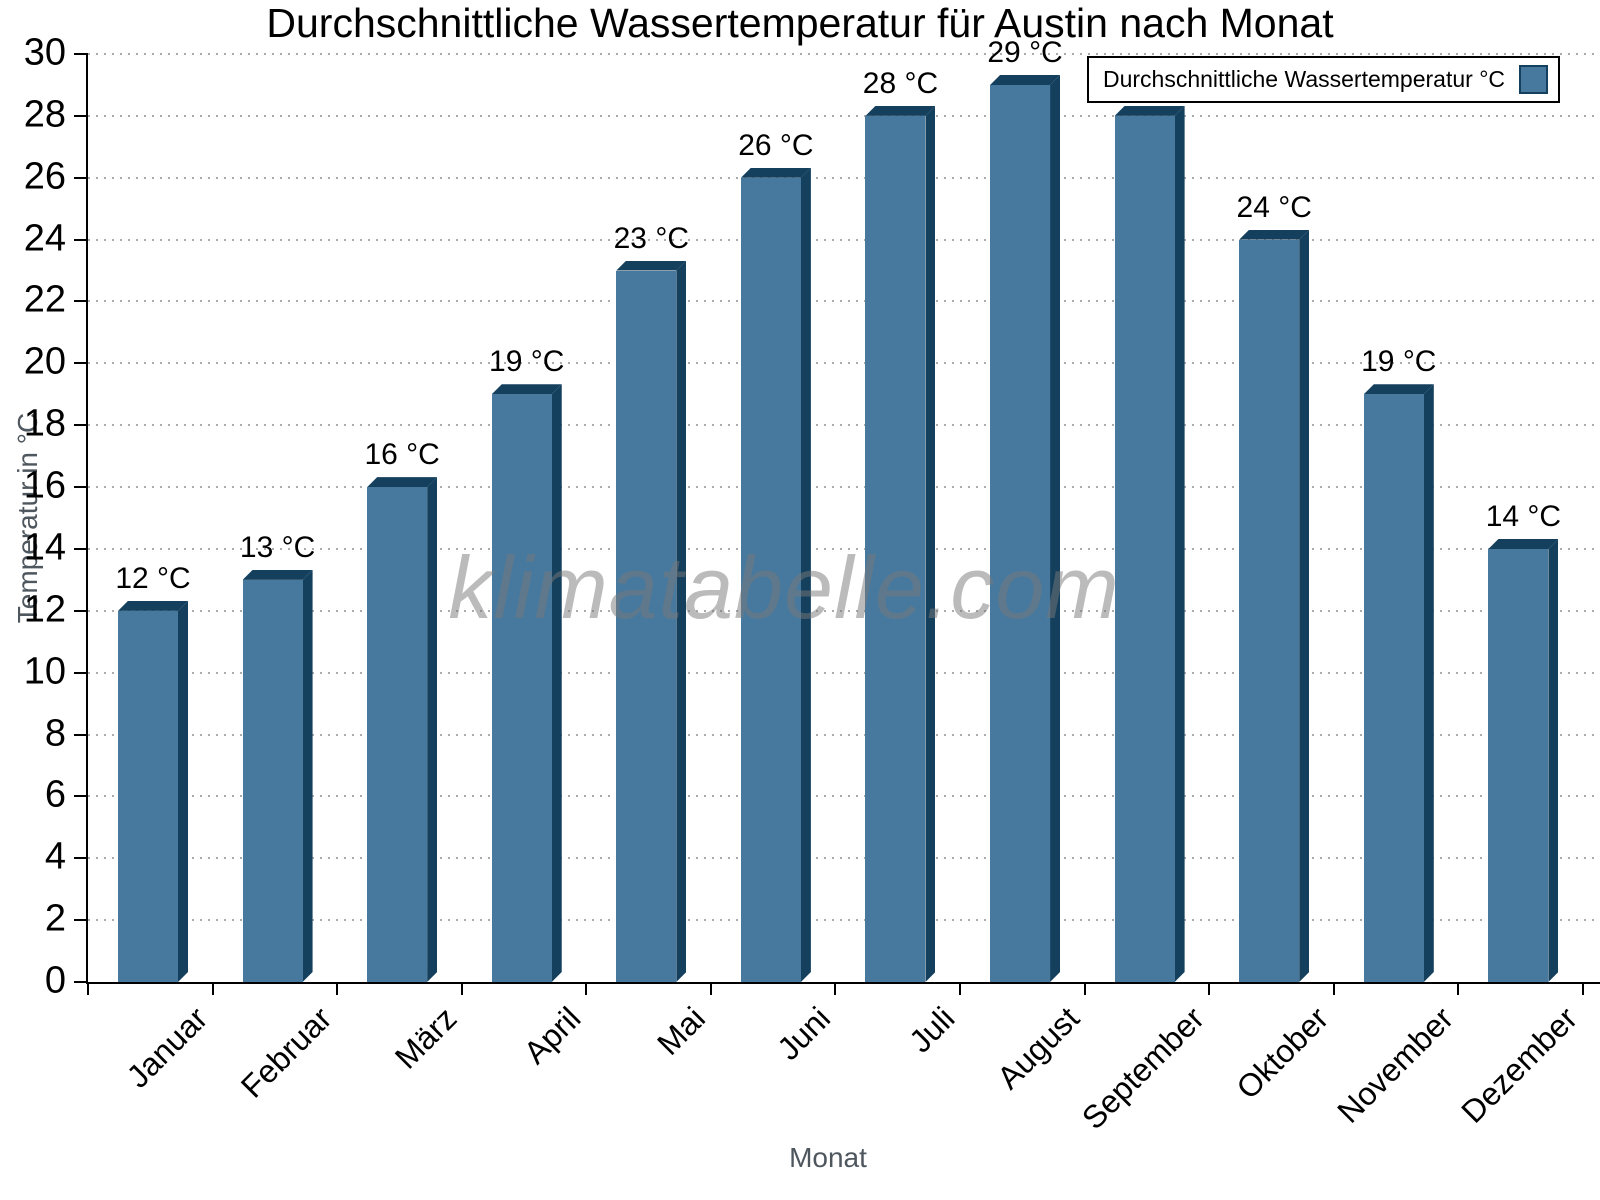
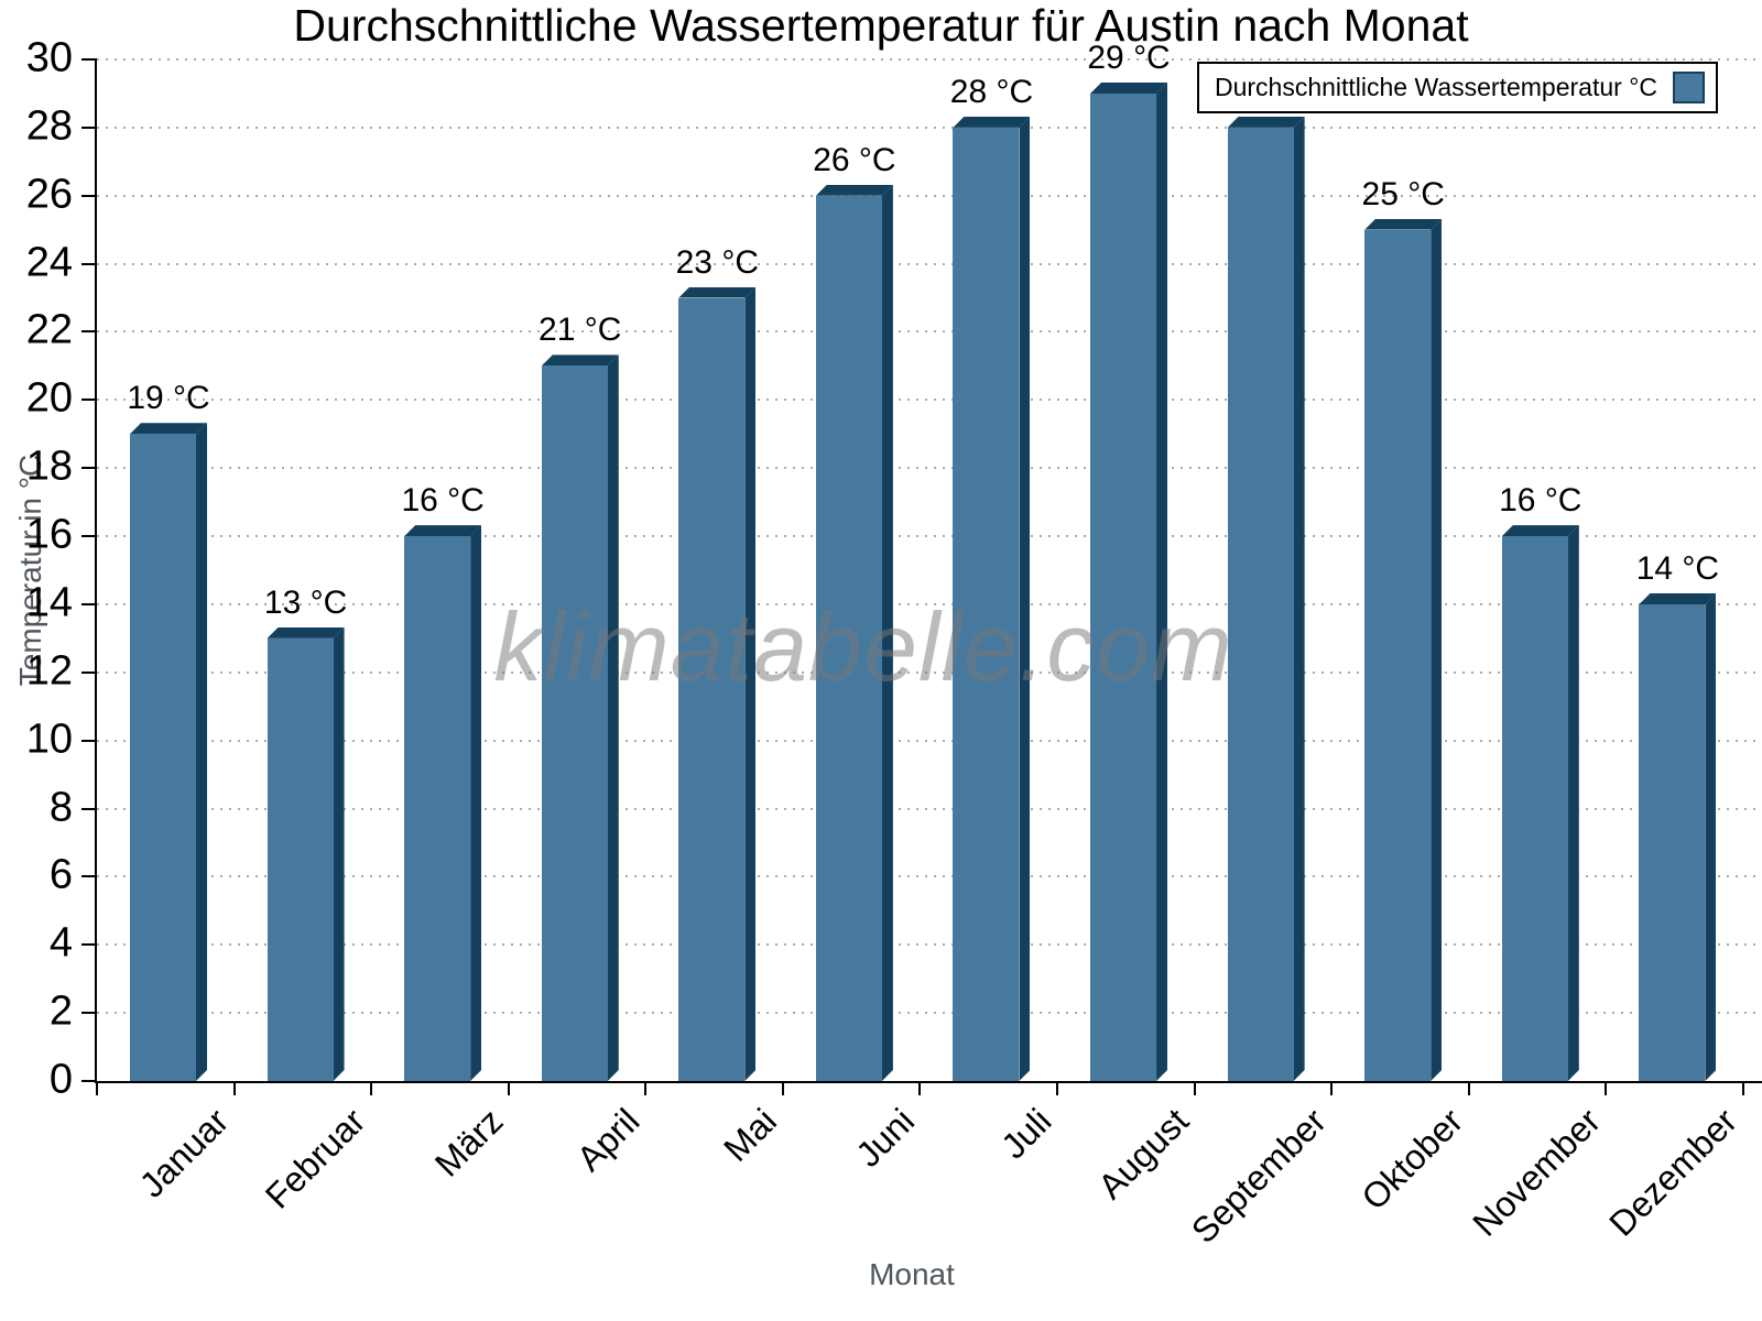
Januar: 12 -> 19
April: 19 -> 21
Oktober: 24 -> 25
November: 19 -> 16
